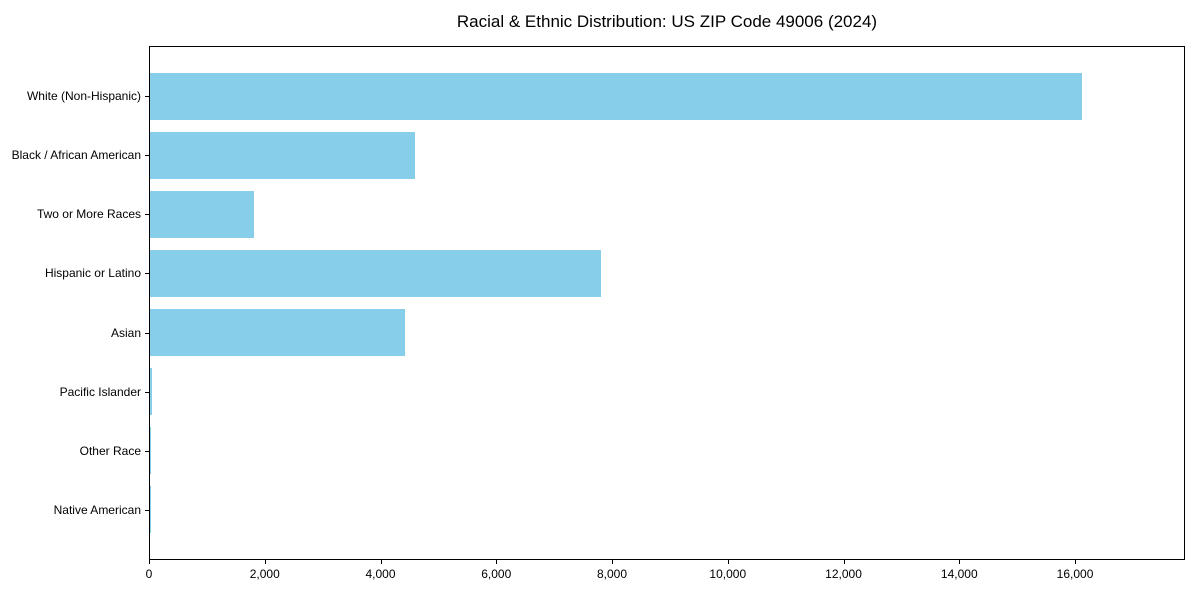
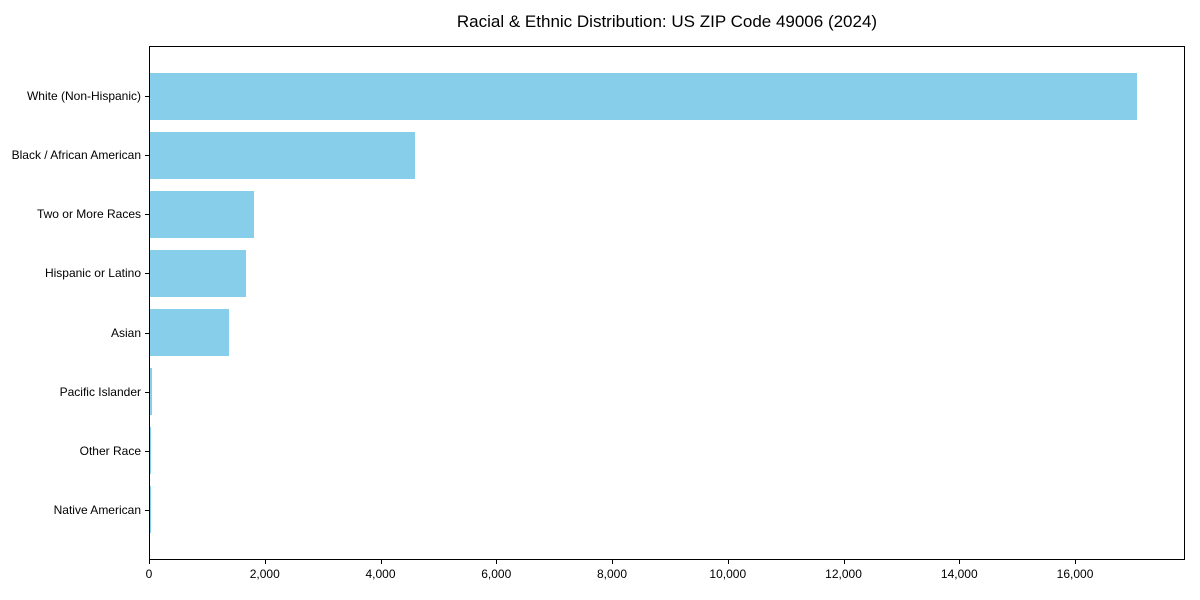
White (Non-Hispanic): 16100 -> 17000
Hispanic or Latino: 7800 -> 1700
Asian: 4400 -> 1400
